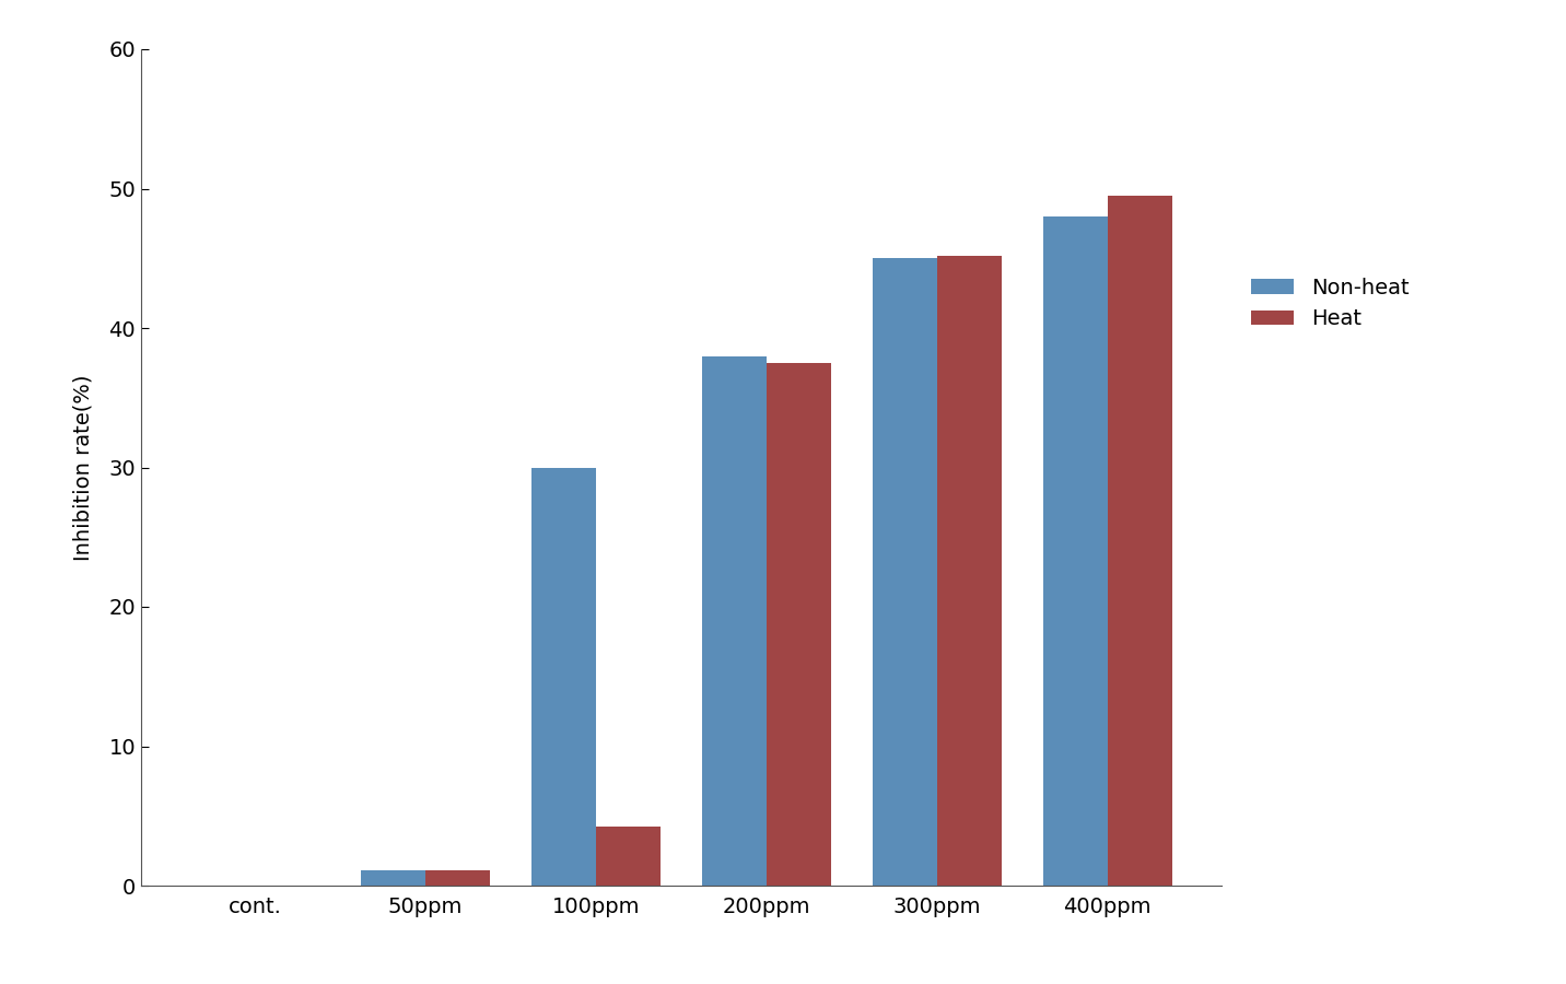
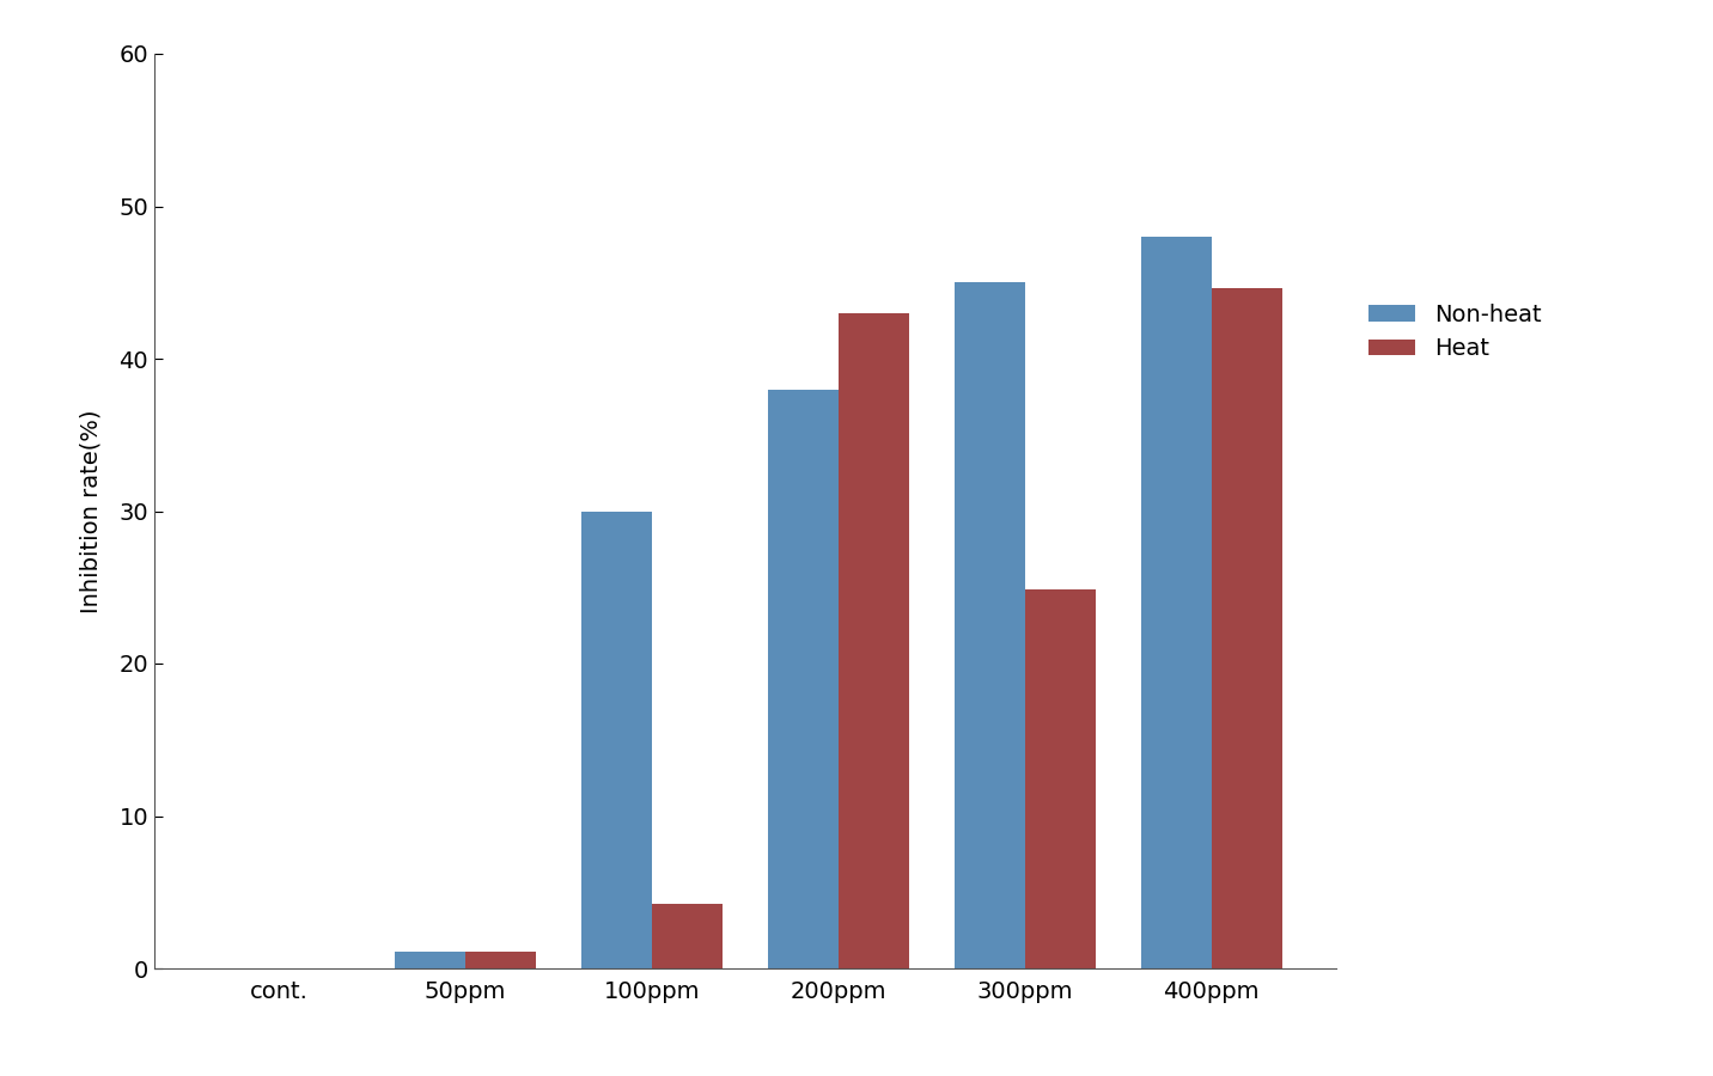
Heat/200ppm: 37.5 -> 43.0
Heat/300ppm: 45.2 -> 24.9
Heat/400ppm: 49.5 -> 44.6
